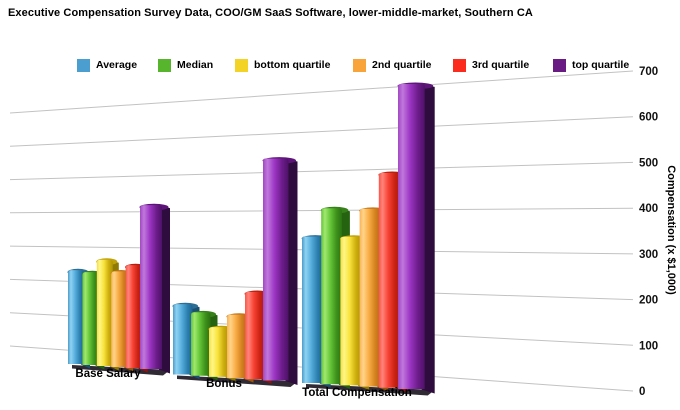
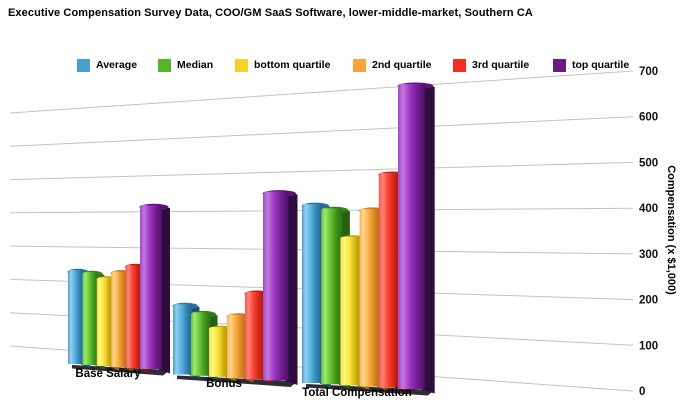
bottom quartile/Base Salary: 290 -> 240
top quartile/Bonus: 540 -> 460
Average/Total Compensation: 340 -> 420
